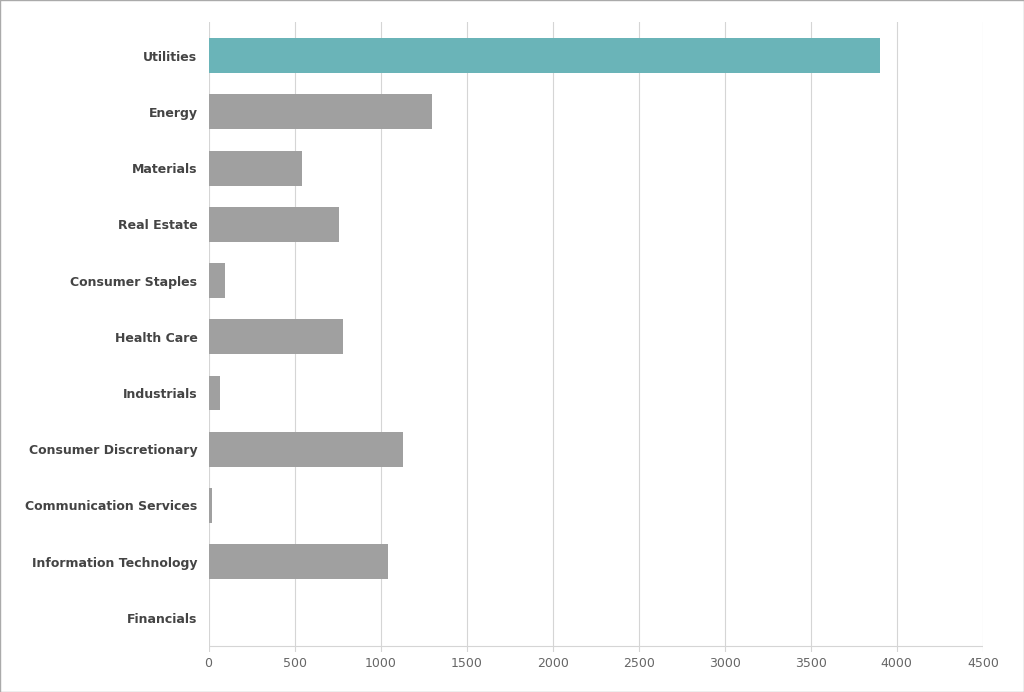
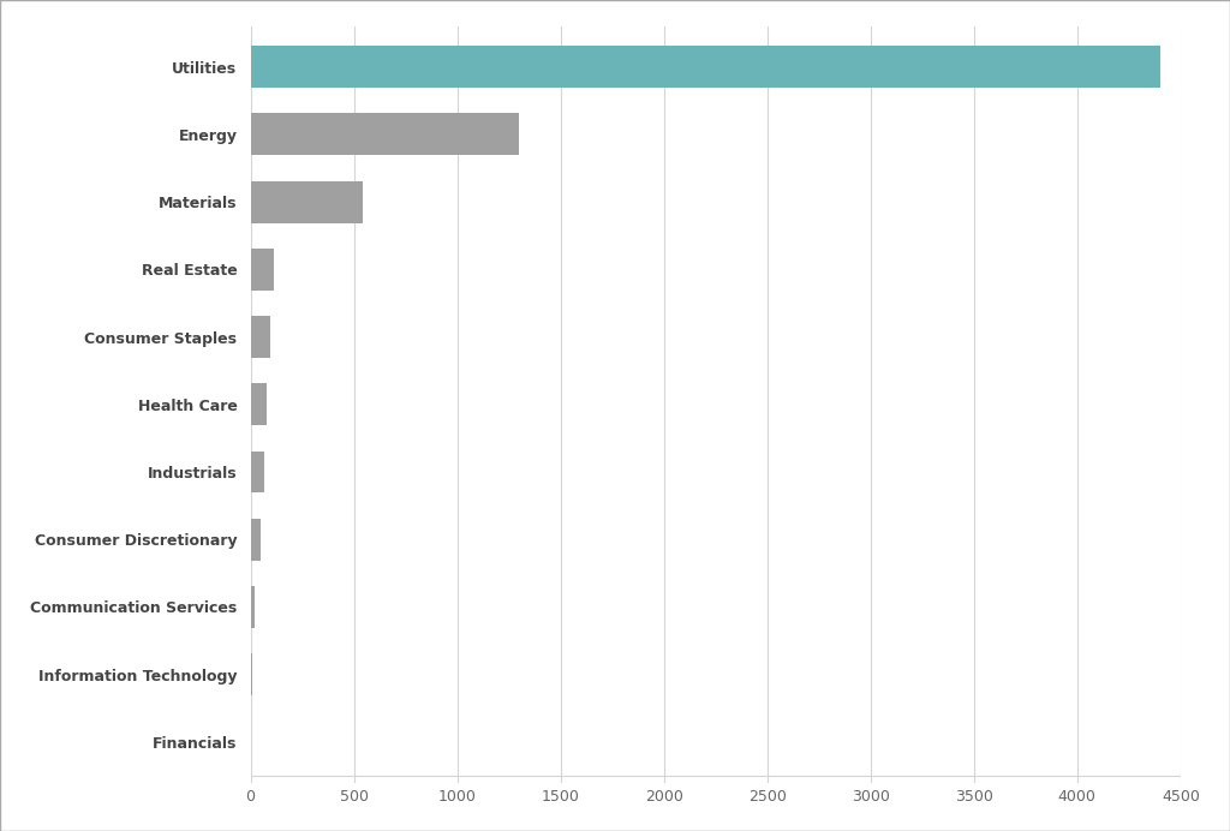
Utilities: 3900 -> 4400
Real Estate: 760 -> 110
Health Care: 780 -> 80
Consumer Discretionary: 1130 -> 50
Information Technology: 1040 -> 10
